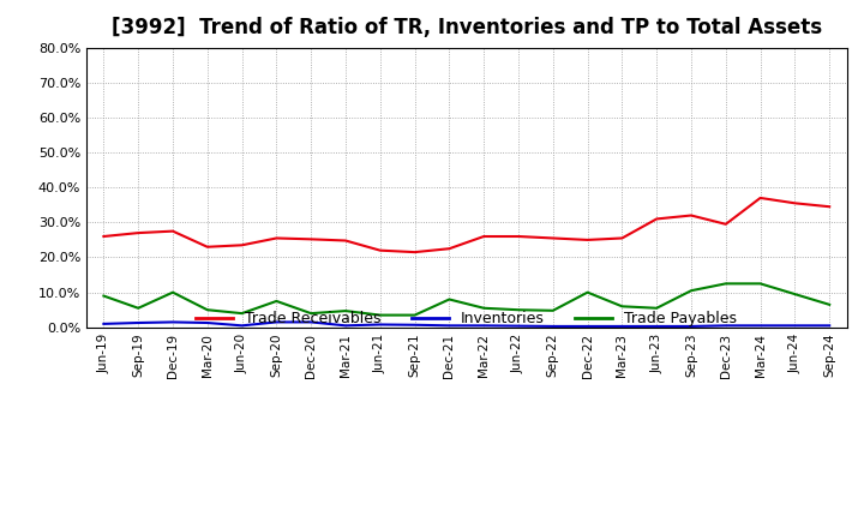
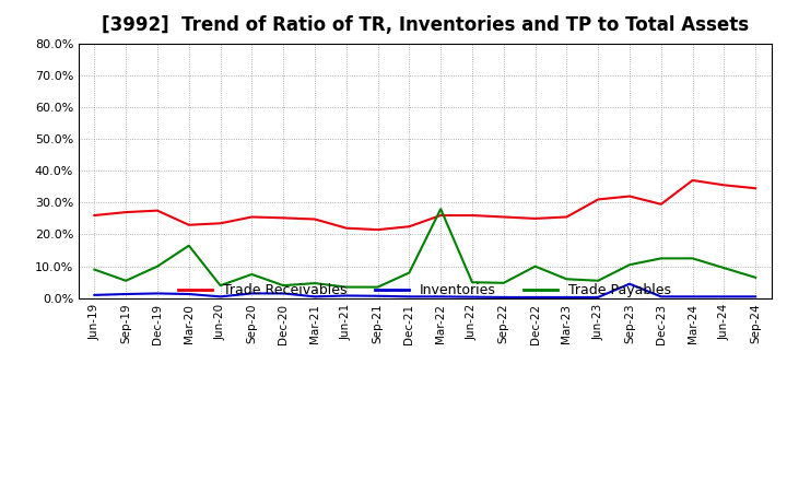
Trade Payables/Mar-20: 5.0% -> 16.5%
Trade Payables/Mar-22: 5.5% -> 28.0%
Inventories/Sep-23: 0.3% -> 4.5%
